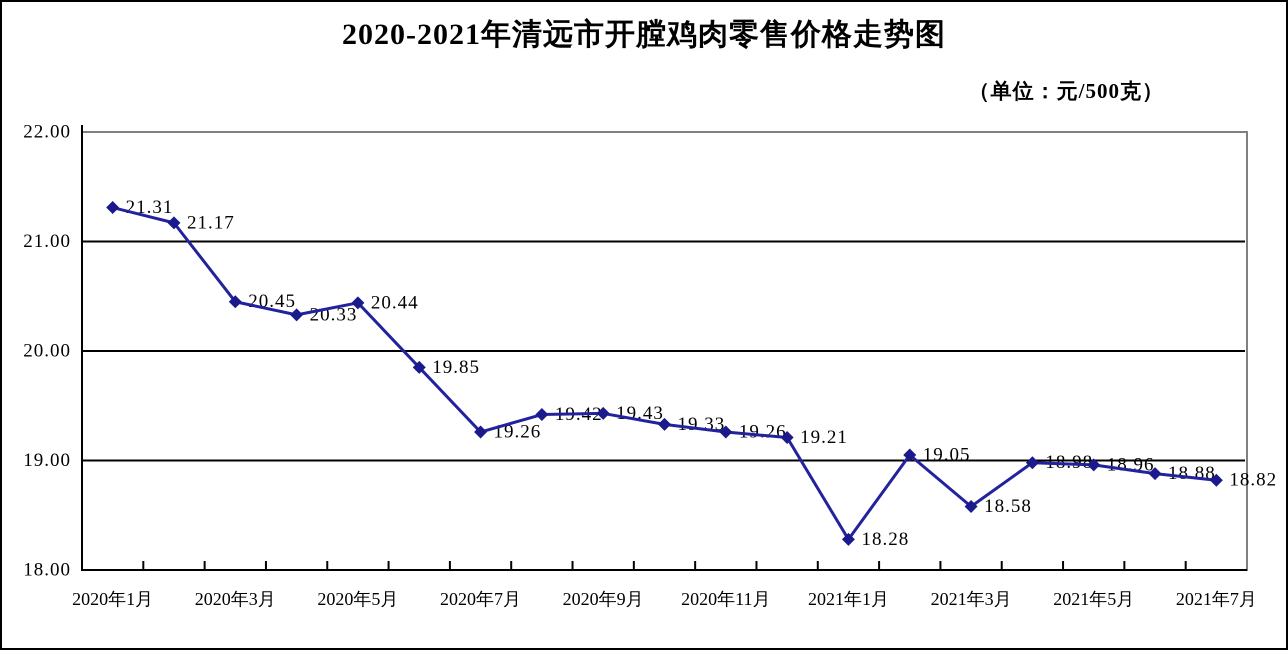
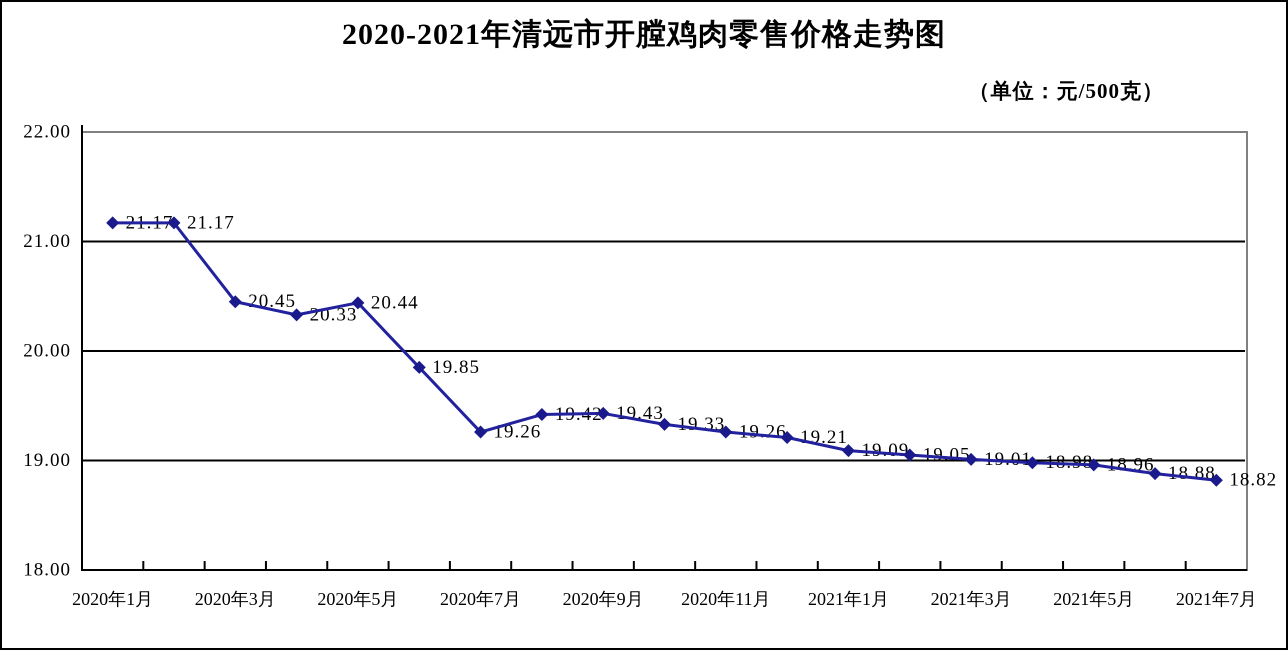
2020年1月: 21.31 -> 21.17
2021年1月: 18.28 -> 19.09
2021年3月: 18.58 -> 19.01
